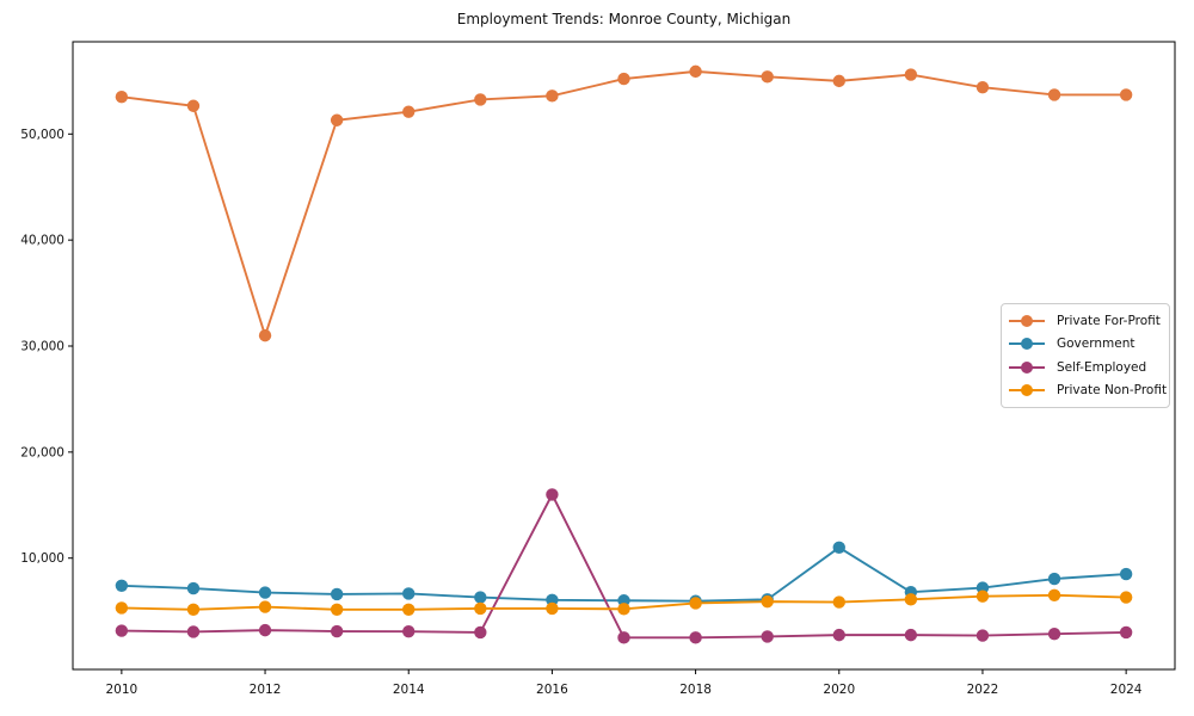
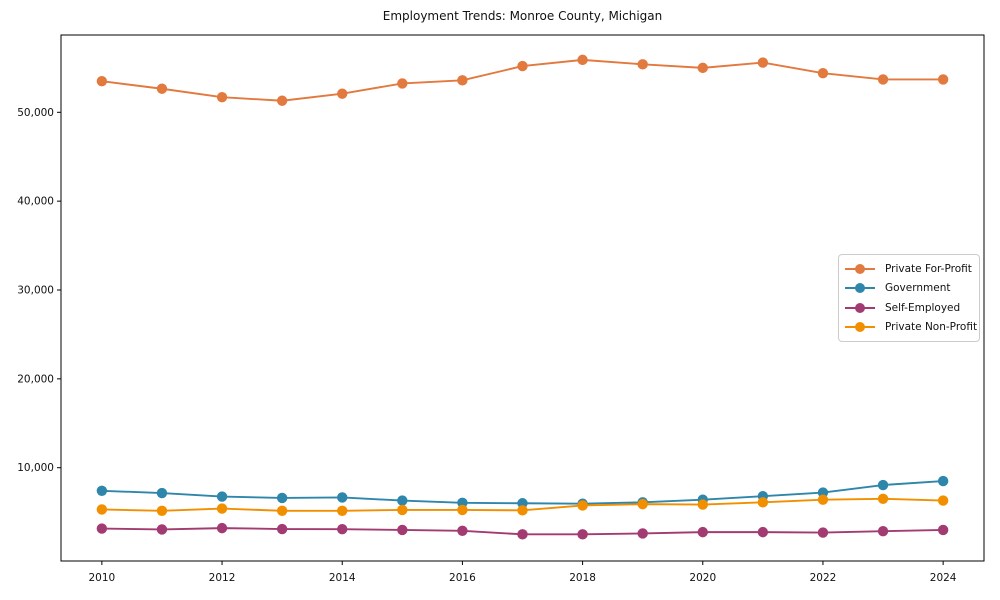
Private For-Profit/2012: 31000 -> 52000
Self-Employed/2016: 16000 -> 3000
Government/2020: 11000 -> 6000
